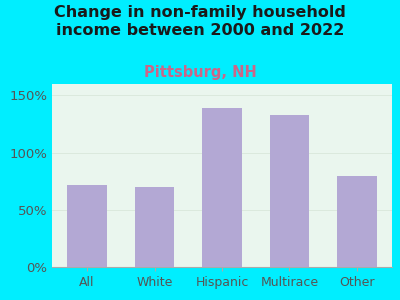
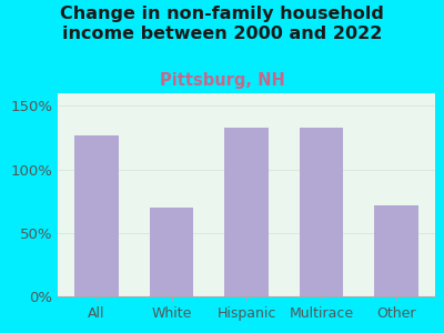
All: 72% -> 127%
Hispanic: 139% -> 133%
Other: 80% -> 72%
